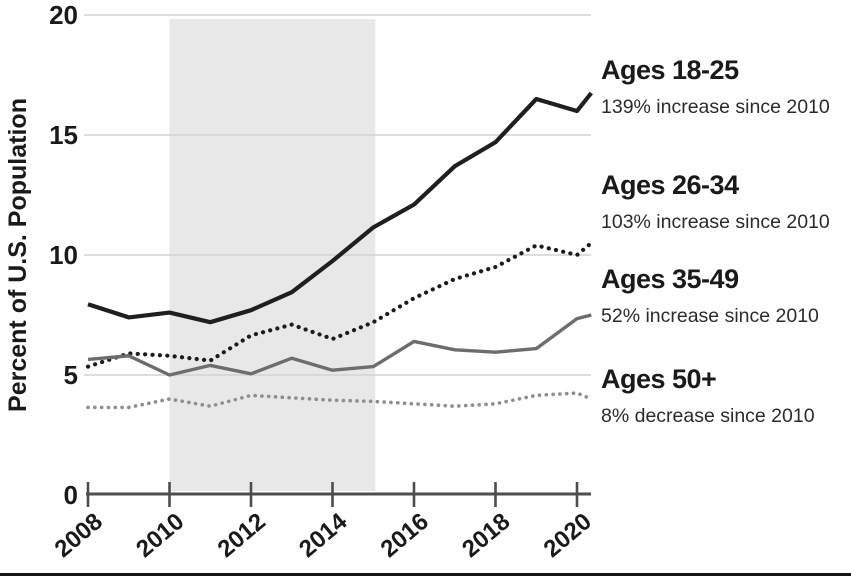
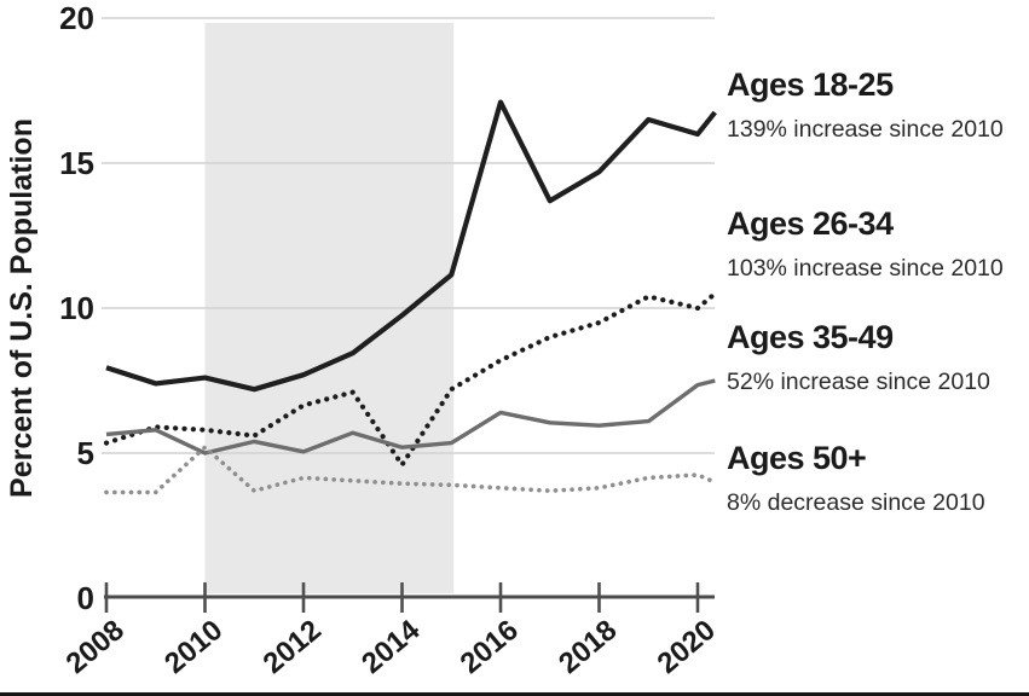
Ages 50+/2010: 4.0 -> 5.2
Ages 26-34/2014: 6.5 -> 4.6
Ages 18-25/2016: 12.1 -> 17.1
